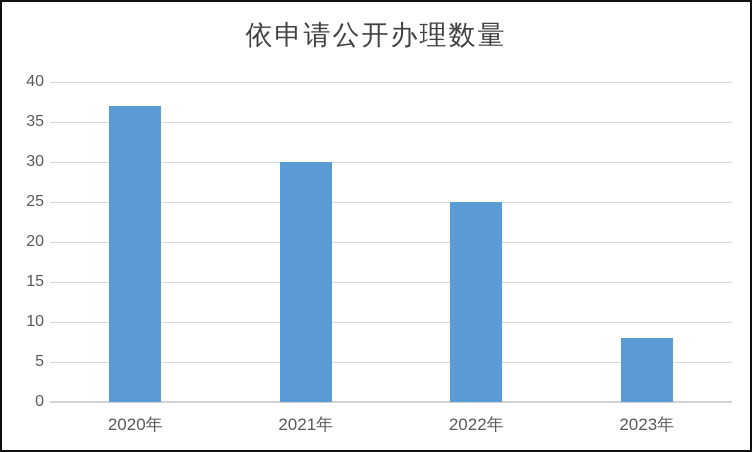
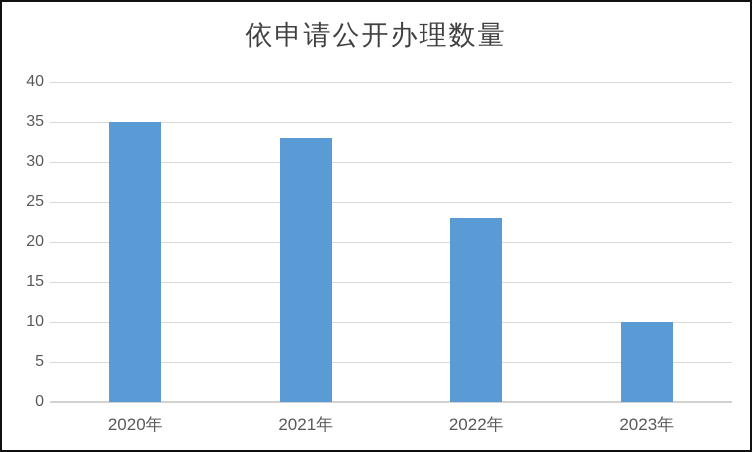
2020年: 37 -> 35
2021年: 30 -> 33
2022年: 25 -> 23
2023年: 8 -> 10
